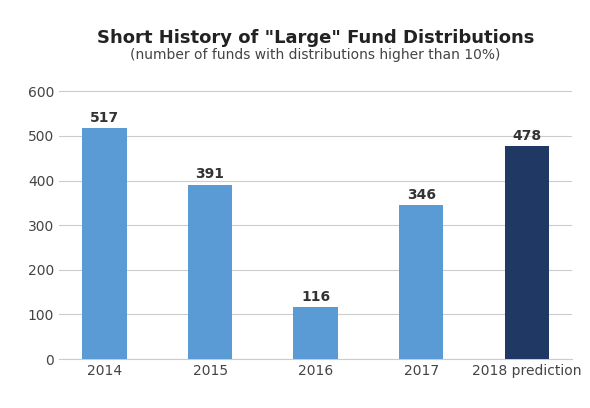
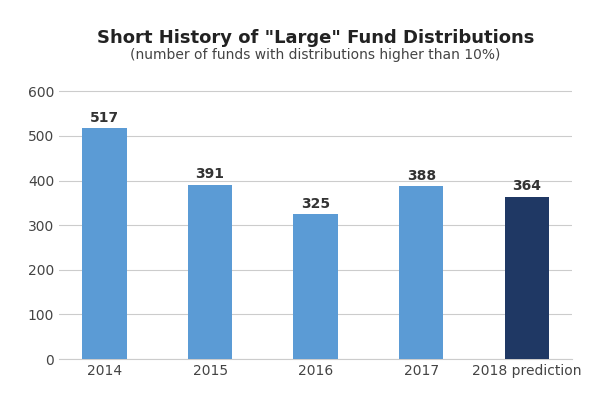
2016: 116 -> 325
2017: 346 -> 388
2018 prediction: 478 -> 364
